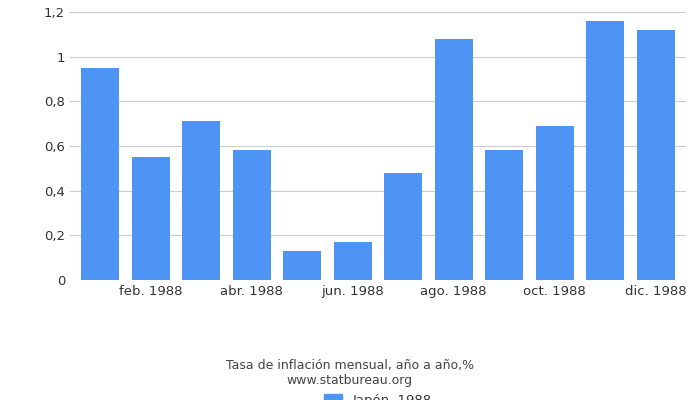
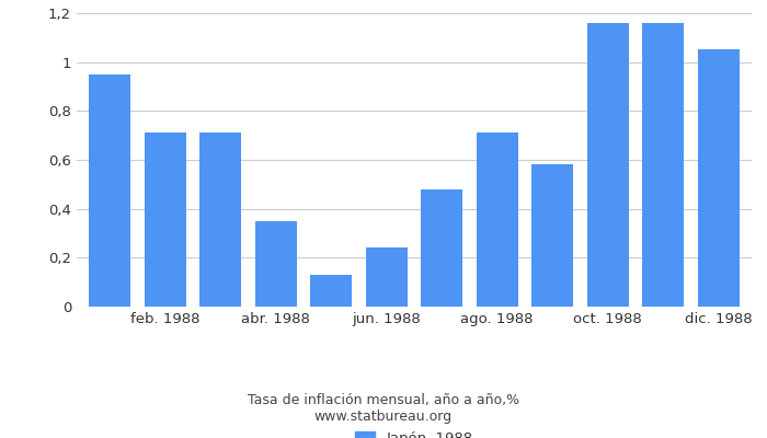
feb. 1988: 0,55 -> 0,71
abr. 1988: 0,58 -> 0,35
jun. 1988: 0,17 -> 0,24
ago. 1988: 1,08 -> 0,71
oct. 1988: 0,69 -> 1,16
dic. 1988: 1,12 -> 1,05
